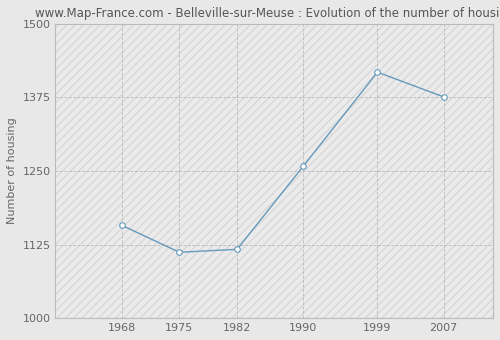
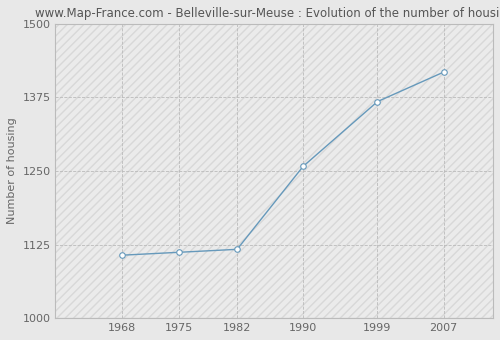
1968: 1158 -> 1107
1999: 1418 -> 1368
2007: 1376 -> 1418
